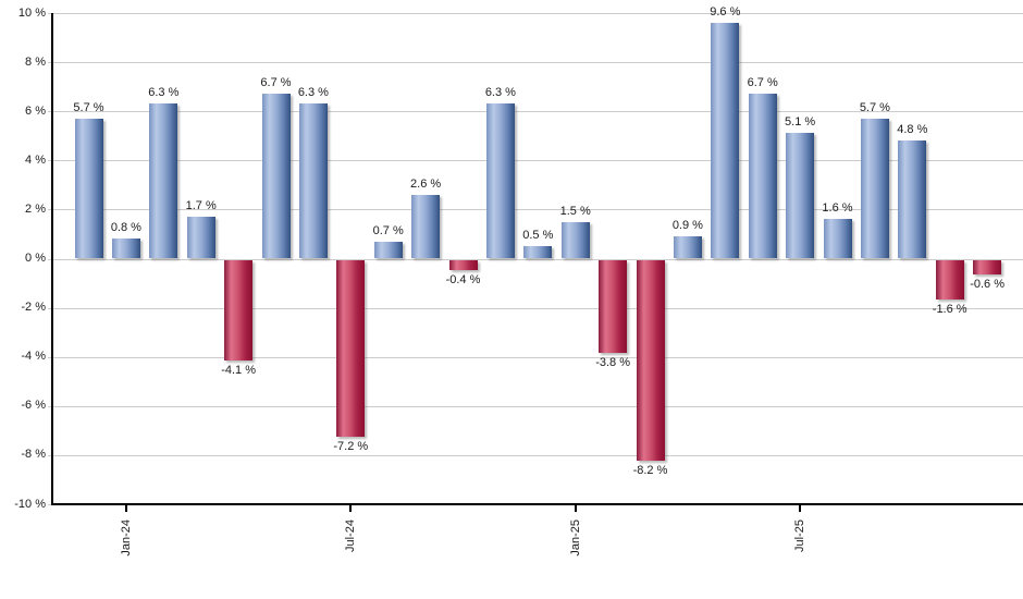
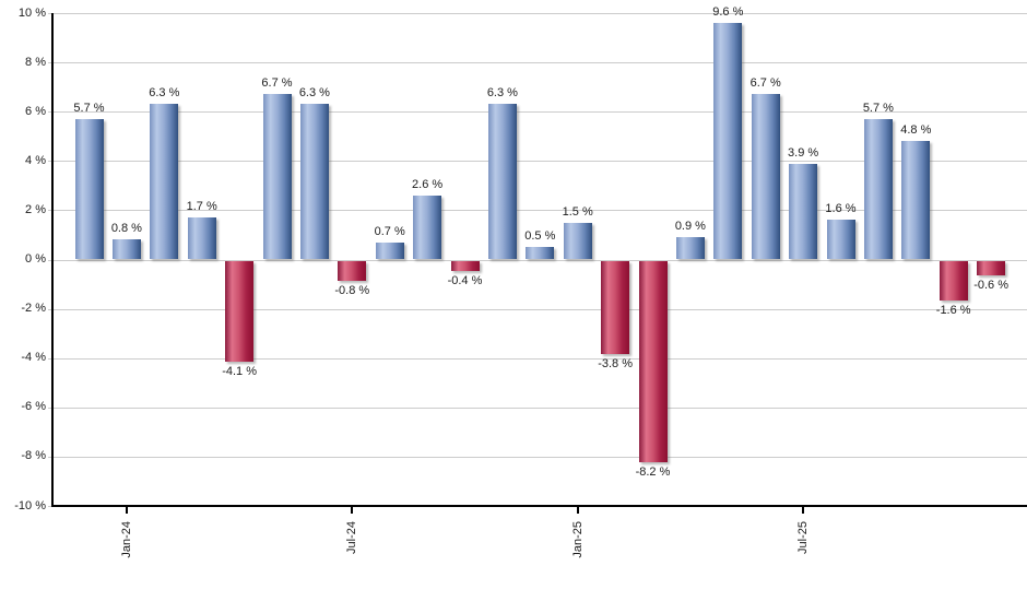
Jul-24: -7.2 -> -0.8
Jul-25: 5.1 -> 3.9
